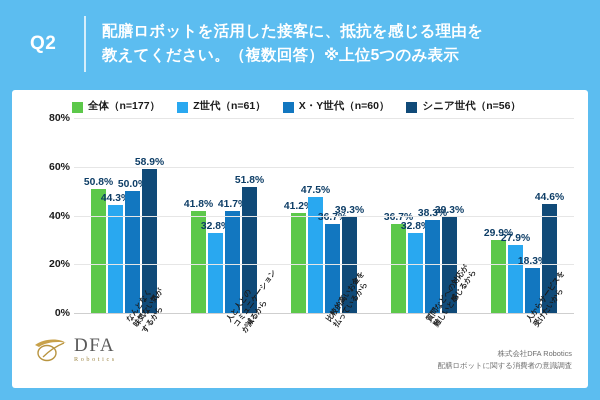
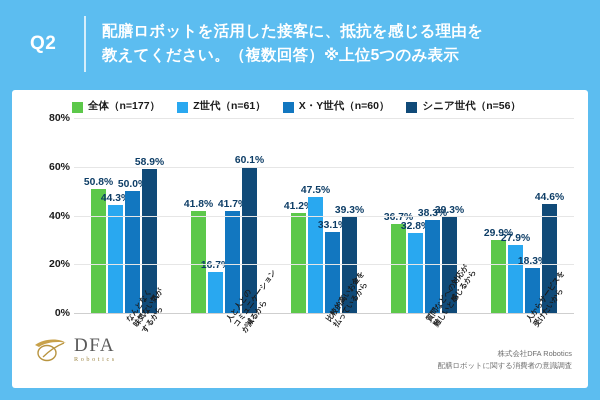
Z世代（n=61）/人と人との コミュニケーション が減るから: 32.8% -> 16.7%
シニア世代（n=56）/人と人との コミュニケーション が減るから: 51.8% -> 60.1%
X・Y世代（n=60）/比較的高いお金を 払っているから: 36.7% -> 33.1%
